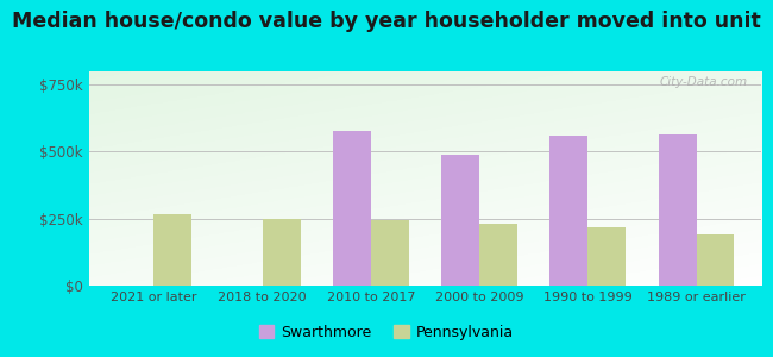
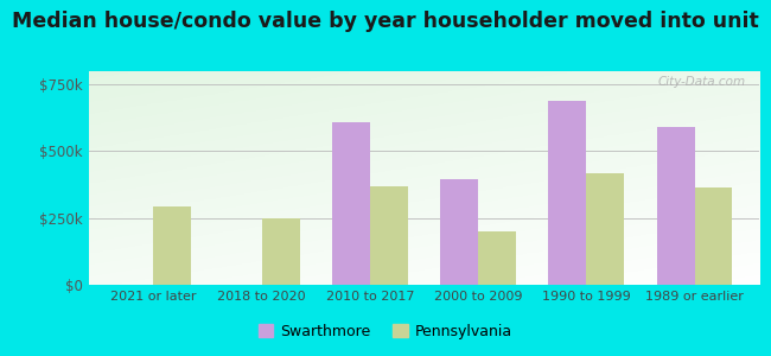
Pennsylvania/2021 or later: $268k -> $295k
Swarthmore/2010 to 2017: $580k -> $610k
Pennsylvania/2010 to 2017: $243k -> $370k
Swarthmore/2000 to 2009: $490k -> $395k
Pennsylvania/2000 to 2009: $232k -> $200k
Swarthmore/1990 to 1999: $560k -> $690k
Pennsylvania/1990 to 1999: $220k -> $420k
Swarthmore/1989 or earlier: $565k -> $590k
Pennsylvania/1989 or earlier: $193k -> $365k
